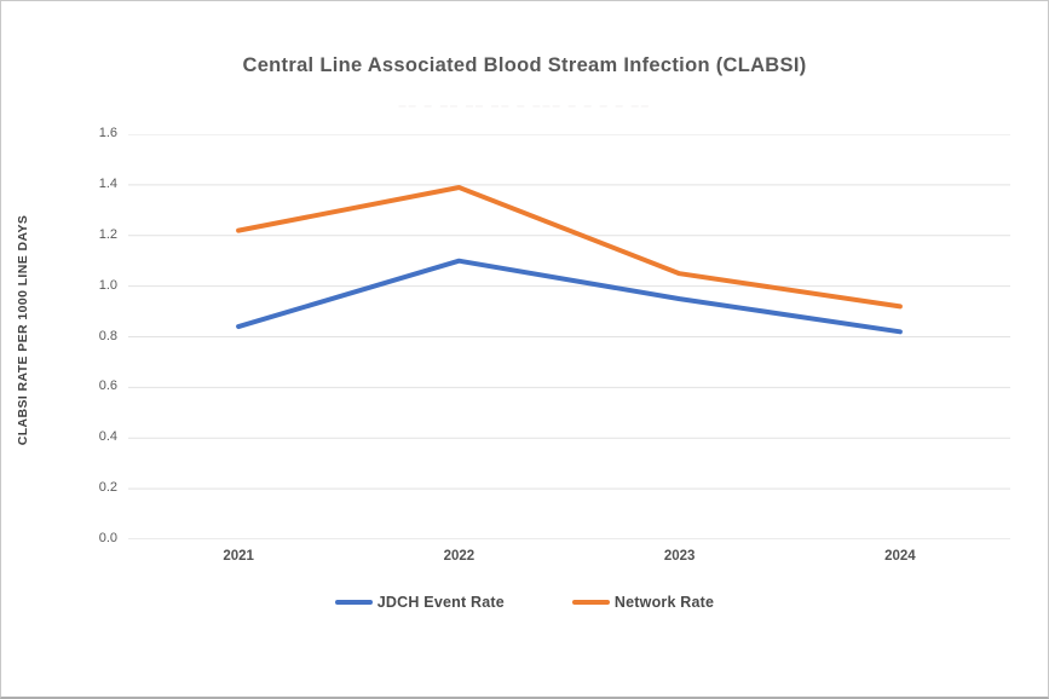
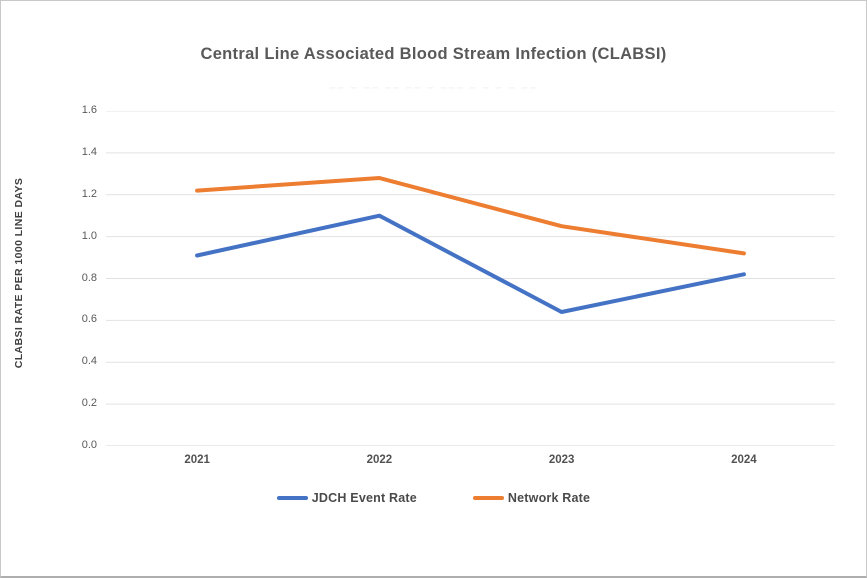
JDCH Event Rate/2021: 0.84 -> 0.91
Network Rate/2022: 1.39 -> 1.28
JDCH Event Rate/2023: 0.95 -> 0.64
